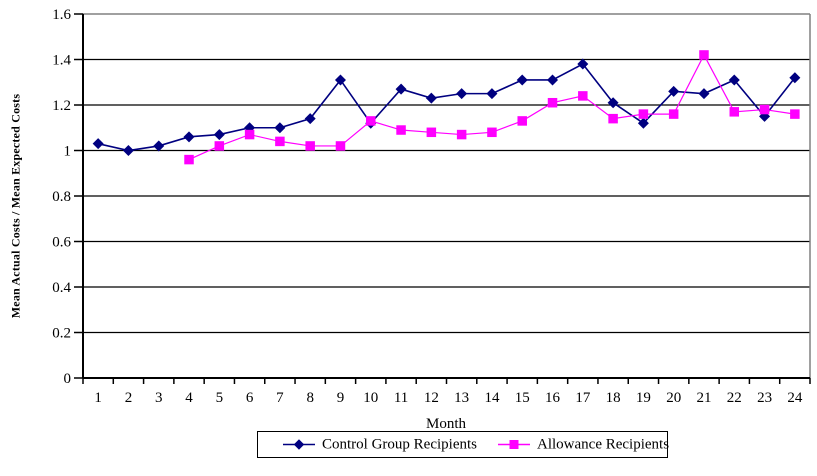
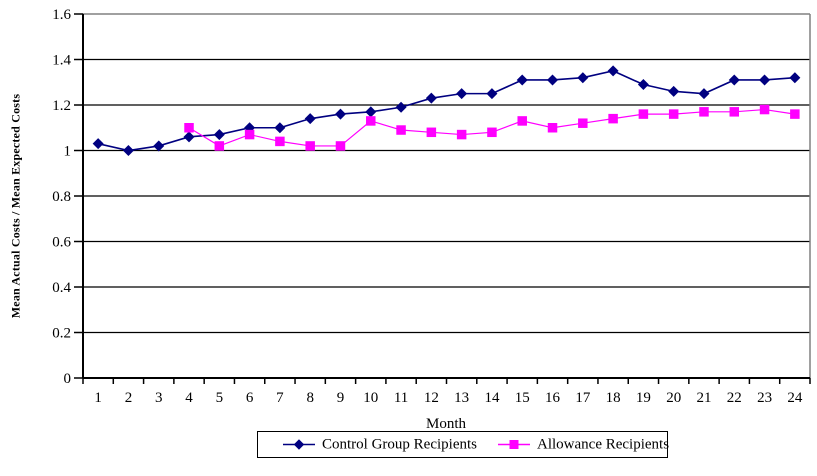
Allowance Recipients/4: 0.96 -> 1.10
Control Group Recipients/9: 1.31 -> 1.16
Control Group Recipients/10: 1.12 -> 1.17
Control Group Recipients/11: 1.27 -> 1.19
Allowance Recipients/16: 1.21 -> 1.10
Control Group Recipients/17: 1.38 -> 1.32
Allowance Recipients/17: 1.24 -> 1.12
Control Group Recipients/18: 1.21 -> 1.35
Control Group Recipients/19: 1.12 -> 1.29
Allowance Recipients/21: 1.42 -> 1.17
Control Group Recipients/23: 1.15 -> 1.31
